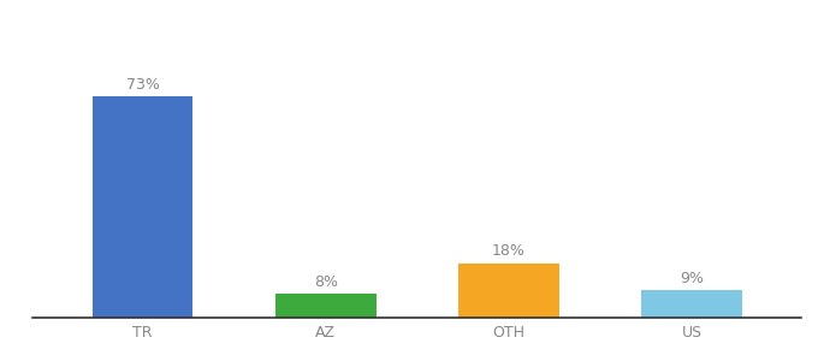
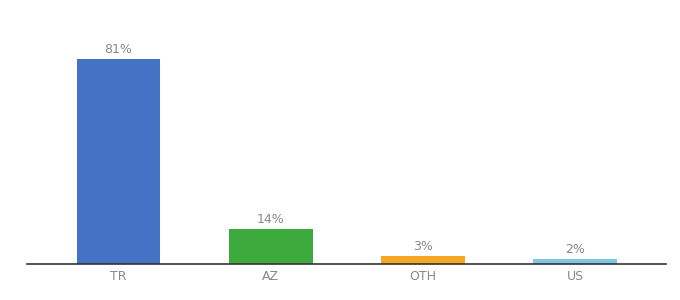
TR: 73% -> 81%
AZ: 8% -> 14%
OTH: 18% -> 3%
US: 9% -> 2%
